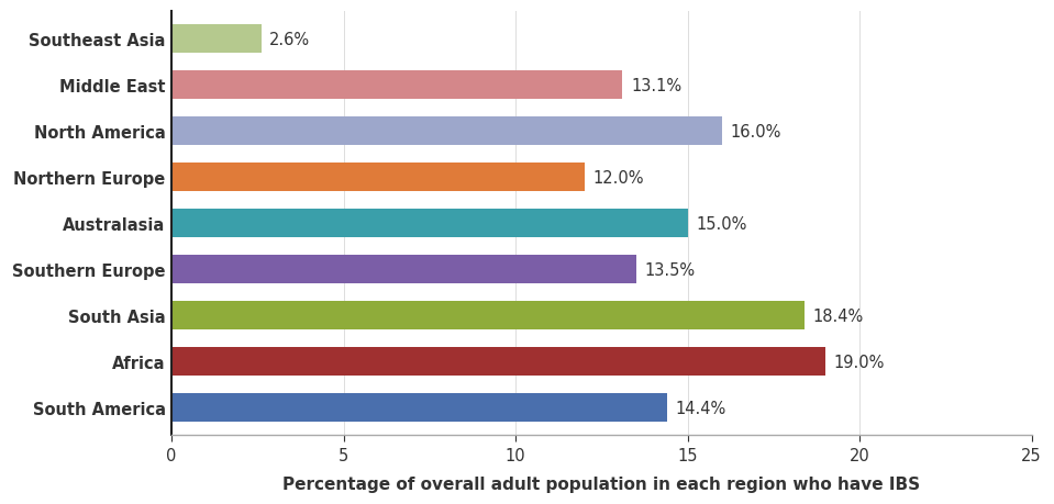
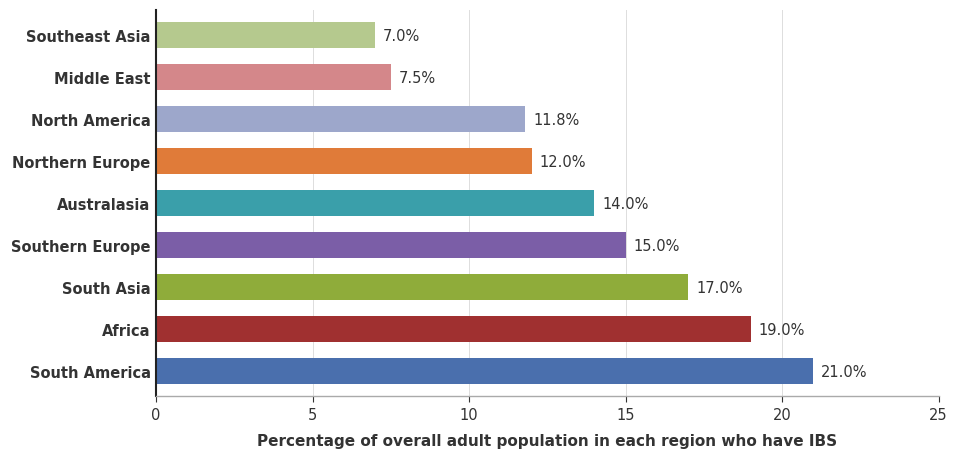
Southeast Asia: 2.6% -> 7.0%
Middle East: 13.1% -> 7.5%
North America: 16.0% -> 11.8%
Australasia: 15.0% -> 14.0%
Southern Europe: 13.5% -> 15.0%
South Asia: 18.4% -> 17.0%
South America: 14.4% -> 21.0%
